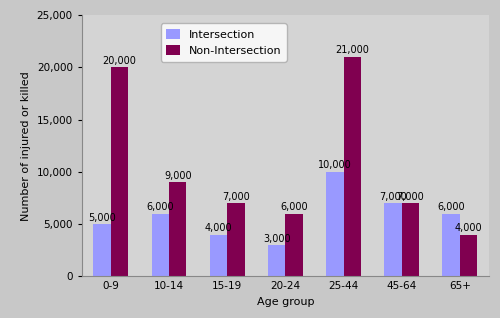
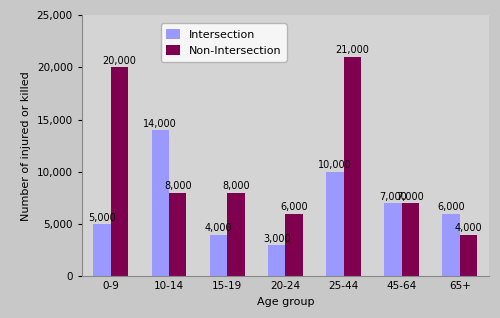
Intersection/10-14: 6,000 -> 14,000
Non-Intersection/10-14: 9,000 -> 8,000
Non-Intersection/15-19: 7,000 -> 8,000
